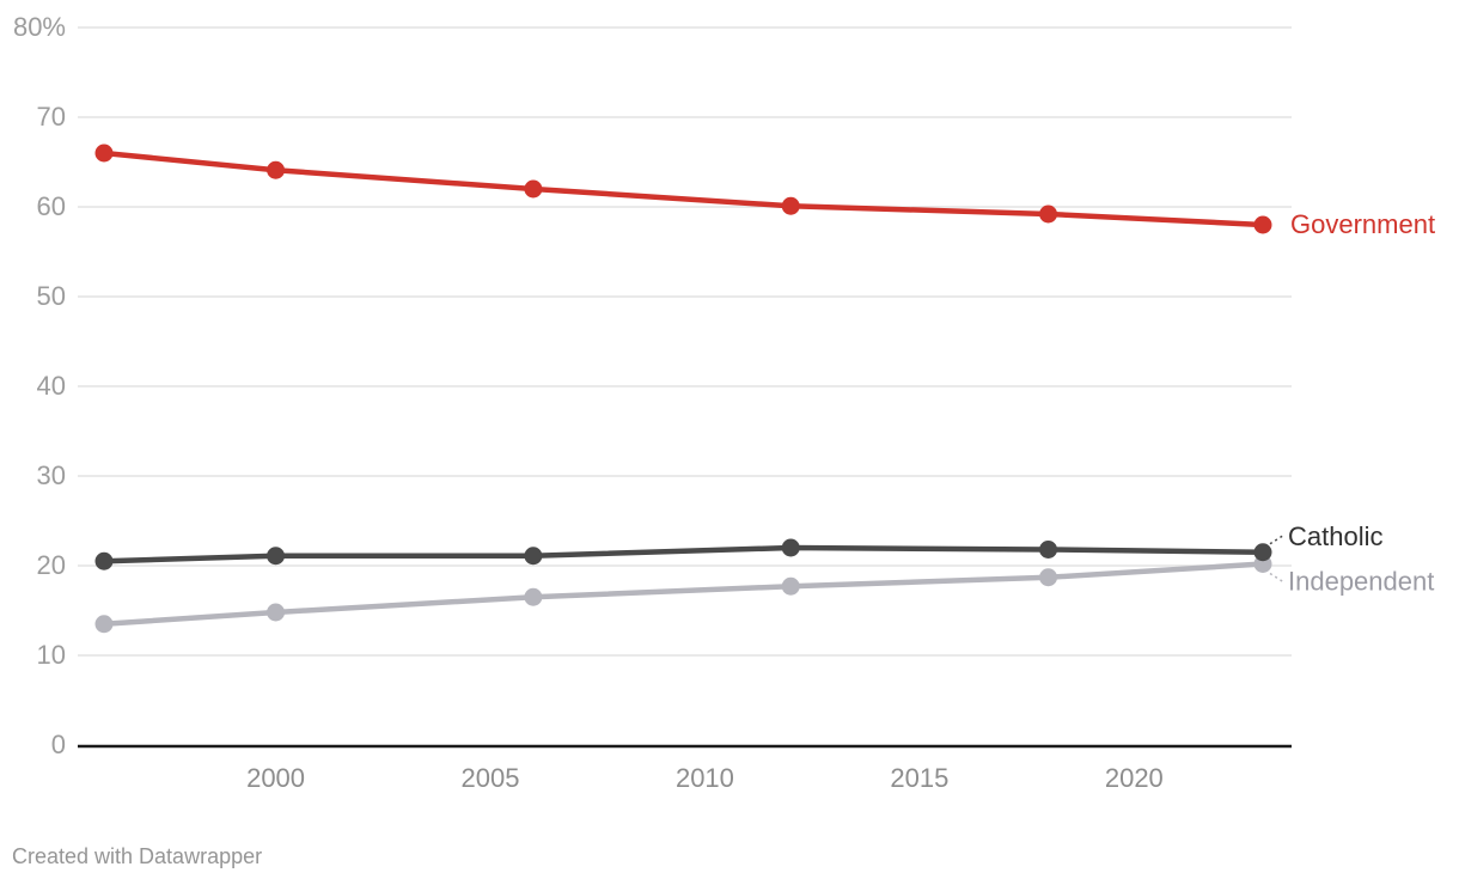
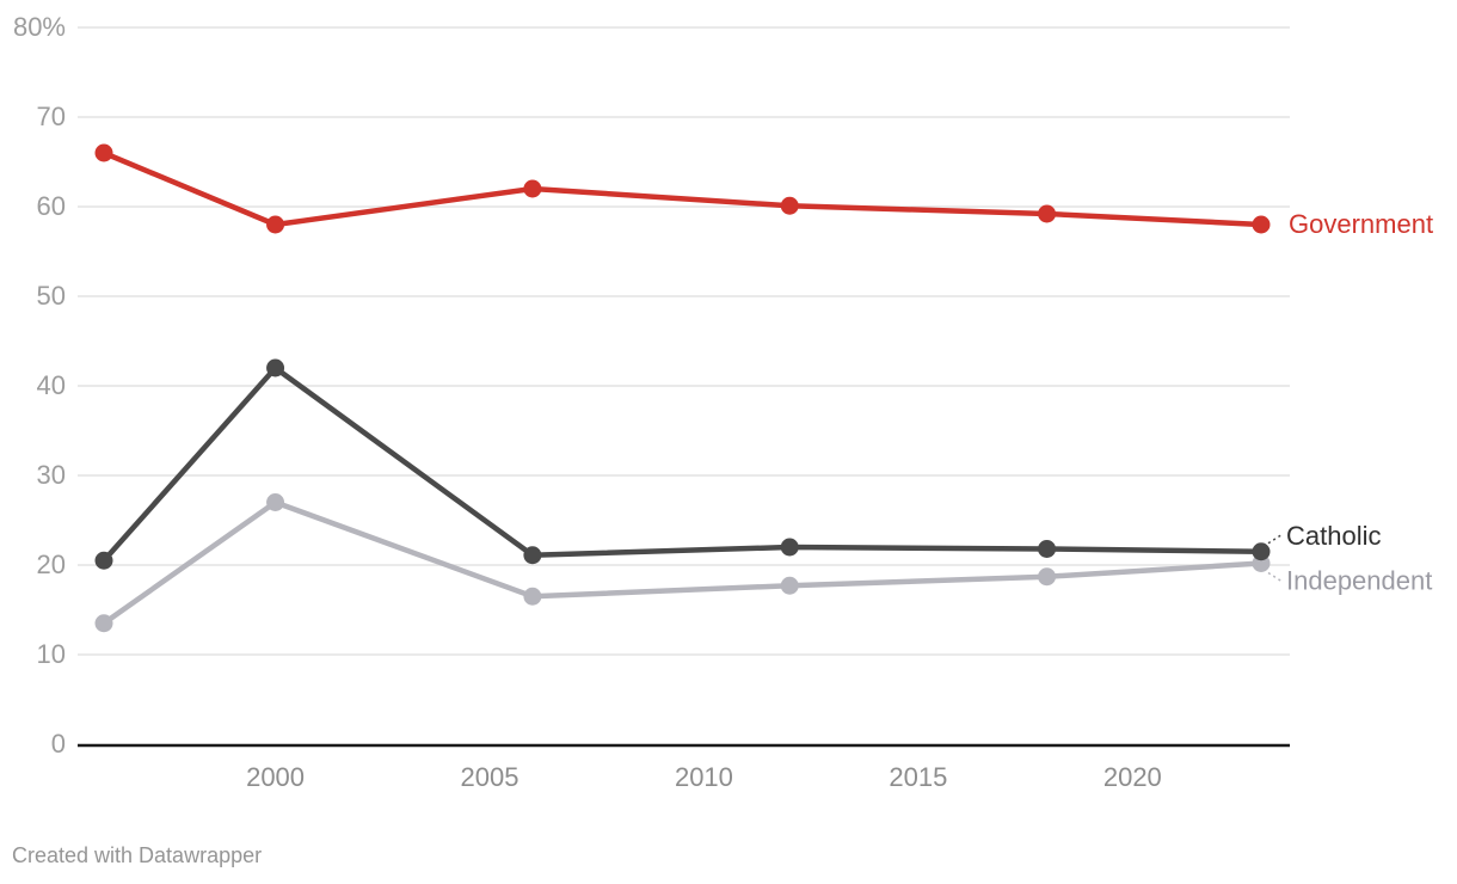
Government/2000: 64% -> 58%
Catholic/2000: 21% -> 42%
Independent/2000: 15% -> 27%
